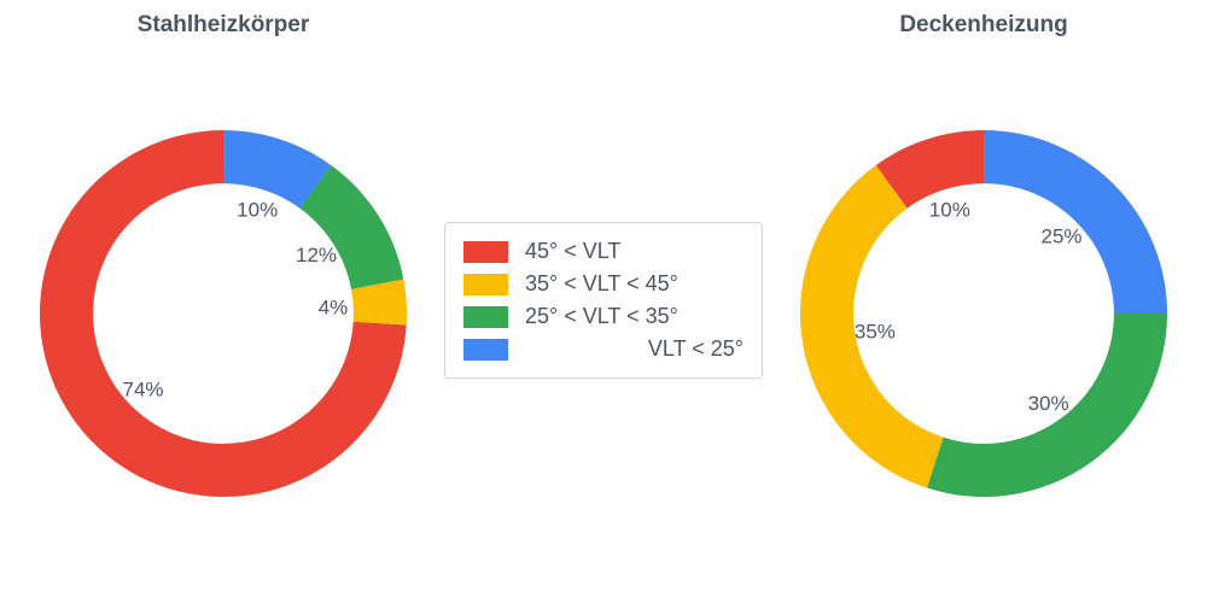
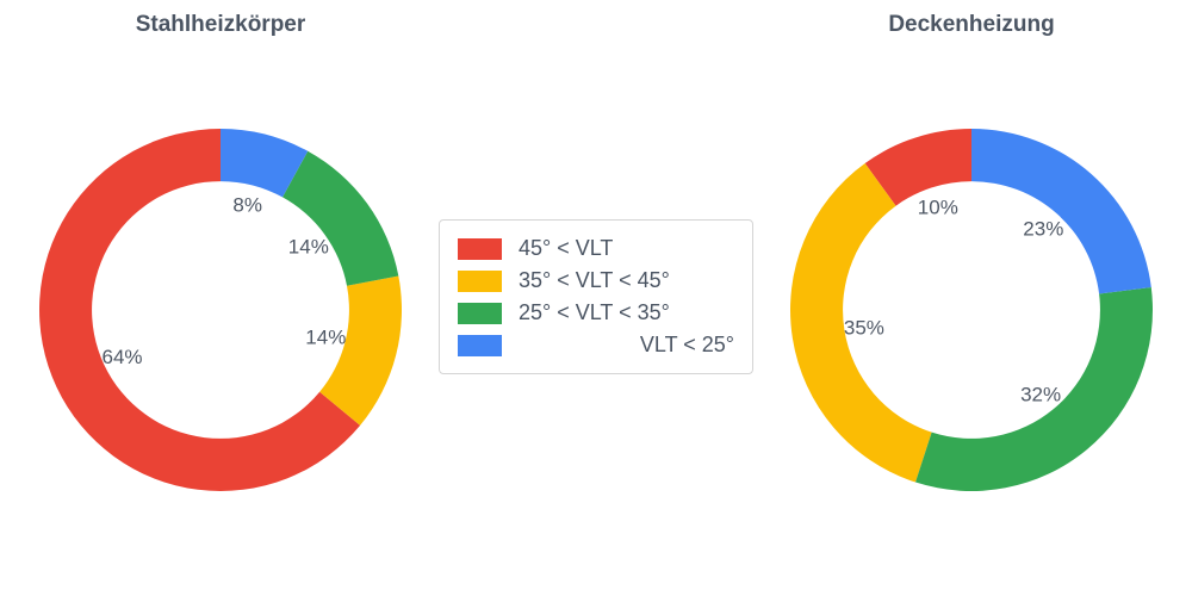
Stahlheizkörper/45° < VLT: 74% -> 64%
Stahlheizkörper/35° < VLT < 45°: 4% -> 14%
Stahlheizkörper/25° < VLT < 35°: 12% -> 14%
Stahlheizkörper/VLT < 25°: 10% -> 8%
Deckenheizung/25° < VLT < 35°: 30% -> 32%
Deckenheizung/VLT < 25°: 25% -> 23%
